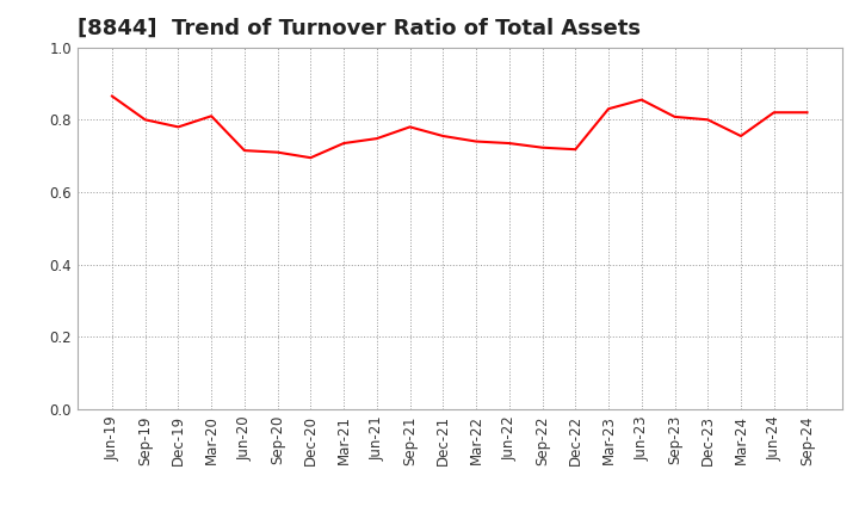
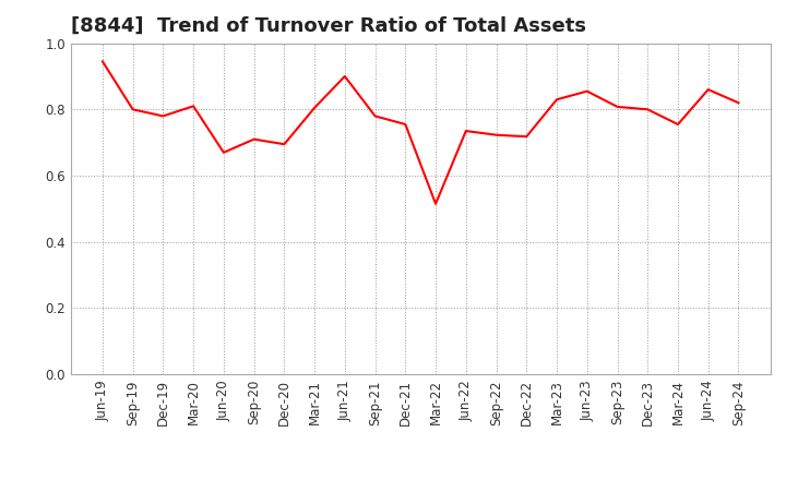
Jun-19: 0.865 -> 0.945
Jun-20: 0.715 -> 0.670
Mar-21: 0.735 -> 0.805
Jun-21: 0.748 -> 0.900
Mar-22: 0.740 -> 0.515
Jun-24: 0.820 -> 0.860
